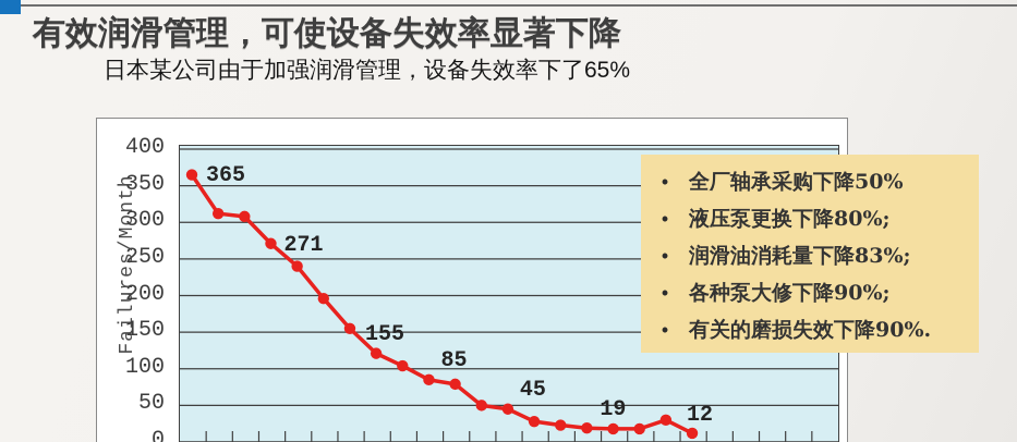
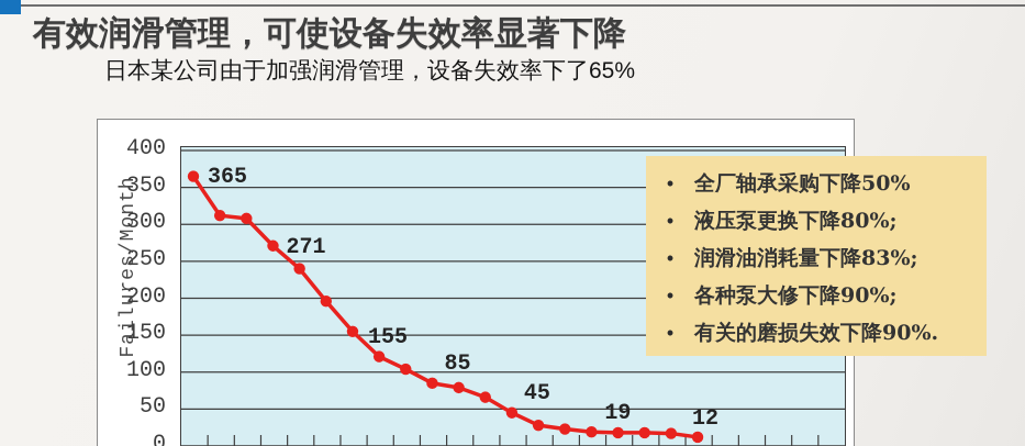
12: 50 -> 70
19: 30 -> 20
